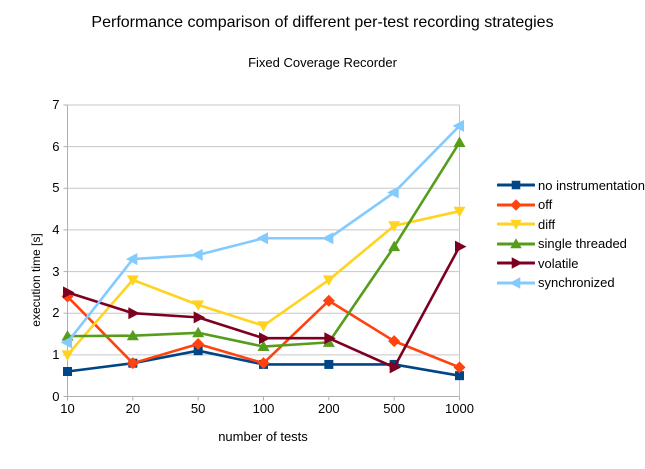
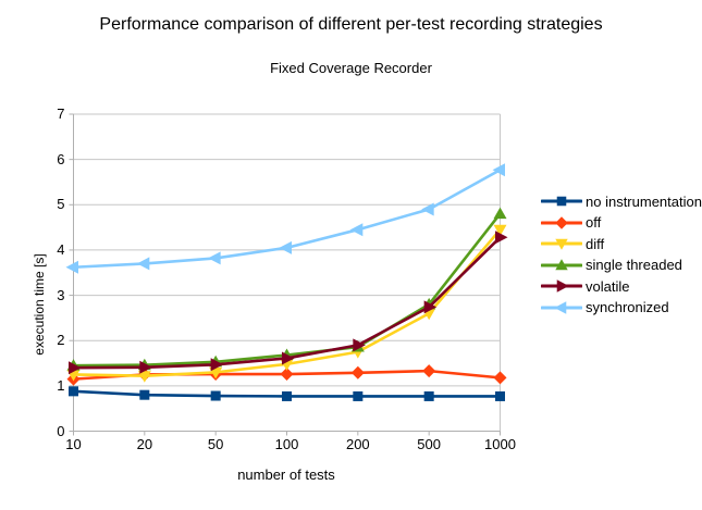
no instrumentation/10: 0.6 -> 0.9
off/10: 2.4 -> 1.1
diff/10: 1.0 -> 1.2
volatile/10: 2.5 -> 1.4
synchronized/10: 1.3 -> 3.6
off/20: 0.8 -> 1.2
diff/20: 2.8 -> 1.2
volatile/20: 2.0 -> 1.4
synchronized/20: 3.3 -> 3.7
no instrumentation/50: 1.1 -> 0.8
diff/50: 2.2 -> 1.3
volatile/50: 1.9 -> 1.5
synchronized/50: 3.4 -> 3.8
off/100: 0.8 -> 1.3
diff/100: 1.7 -> 1.5
single threaded/100: 1.2 -> 1.7
volatile/100: 1.4 -> 1.6
synchronized/100: 3.8 -> 4.0
off/200: 2.3 -> 1.3
diff/200: 2.8 -> 1.8
single threaded/200: 1.3 -> 1.9
volatile/200: 1.4 -> 1.9
synchronized/200: 3.8 -> 4.5
diff/500: 4.1 -> 2.6
single threaded/500: 3.6 -> 2.8
volatile/500: 0.7 -> 2.7
no instrumentation/1000: 0.5 -> 0.8
off/1000: 0.7 -> 1.2
single threaded/1000: 6.1 -> 4.8
volatile/1000: 3.6 -> 4.3
synchronized/1000: 6.5 -> 5.8
